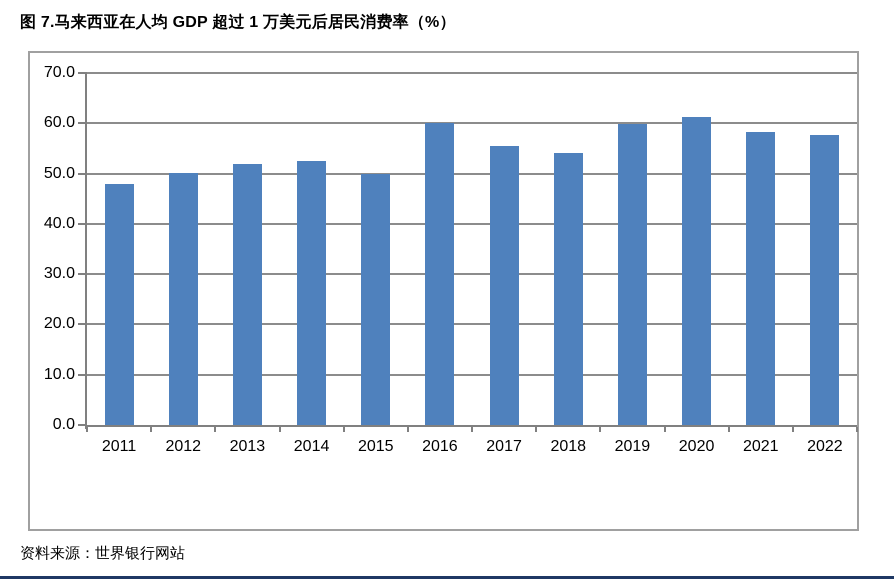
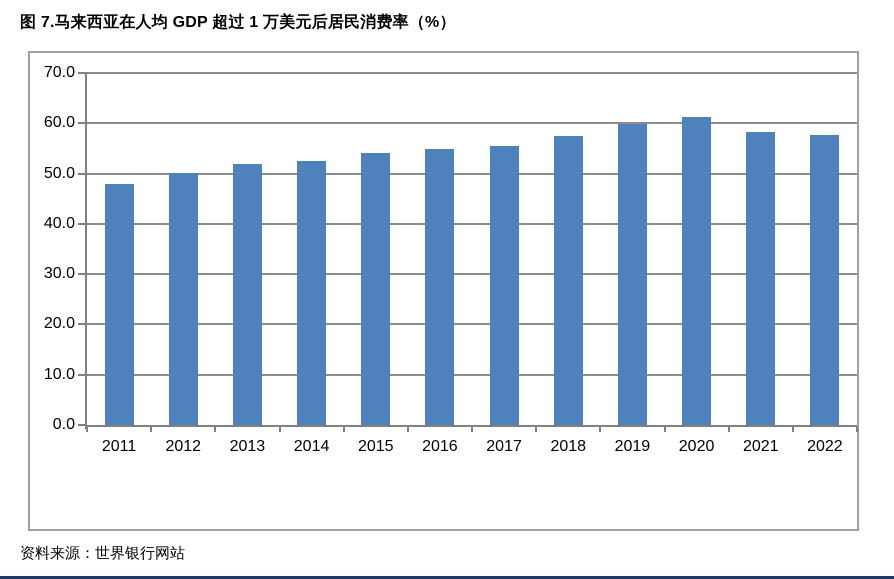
2015: 50 -> 54
2016: 60 -> 55
2018: 54 -> 57
